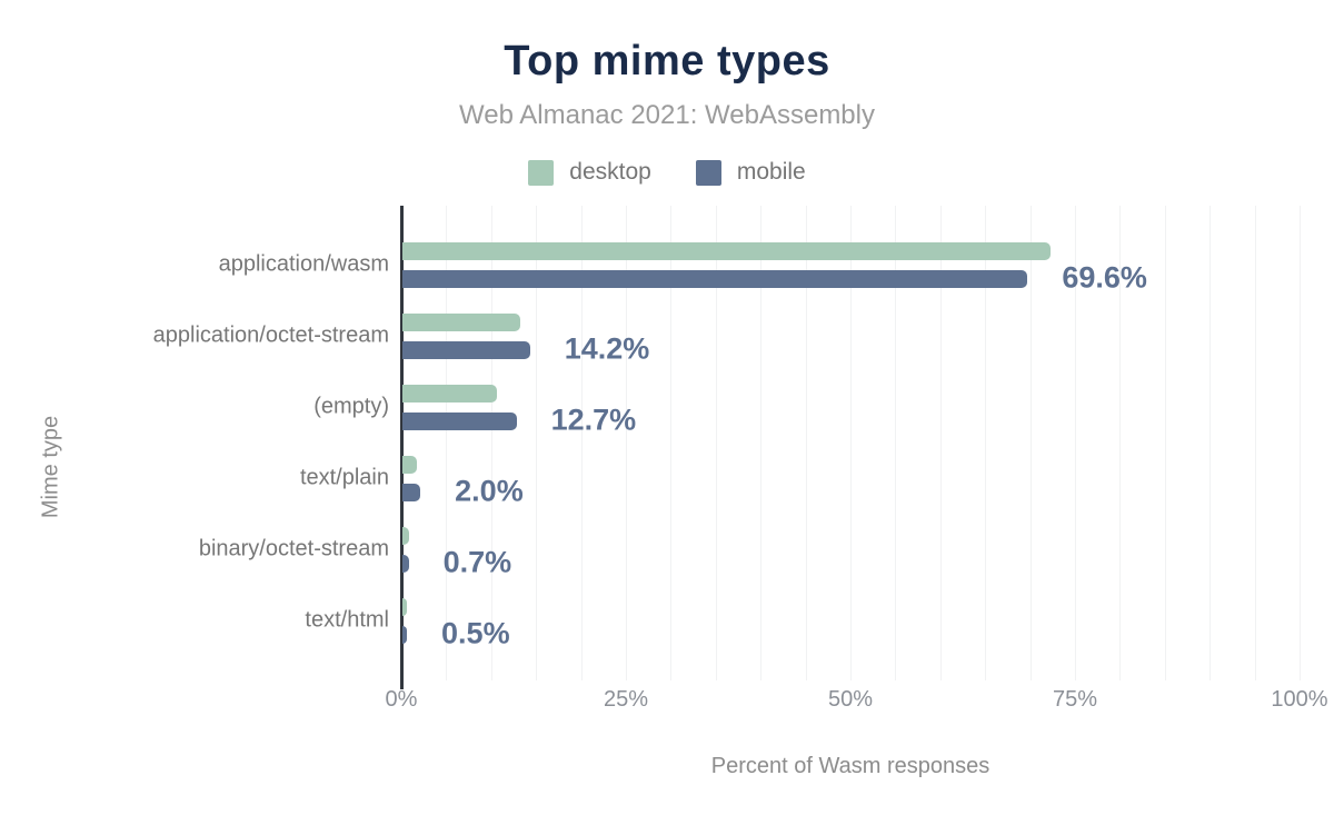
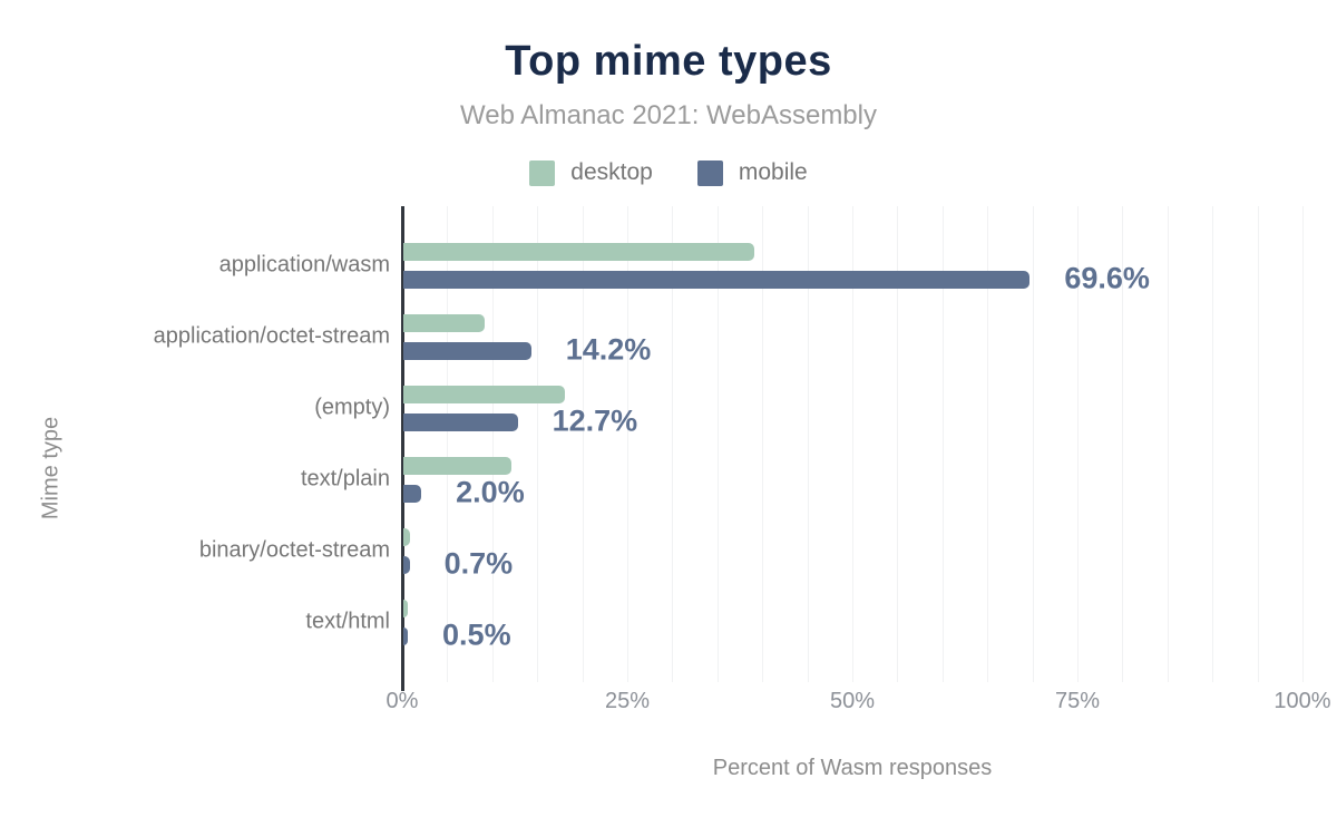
desktop/application/wasm: 72% -> 39%
desktop/application/octet-stream: 13% -> 9%
desktop/(empty): 10% -> 18%
desktop/text/plain: 2% -> 12%
